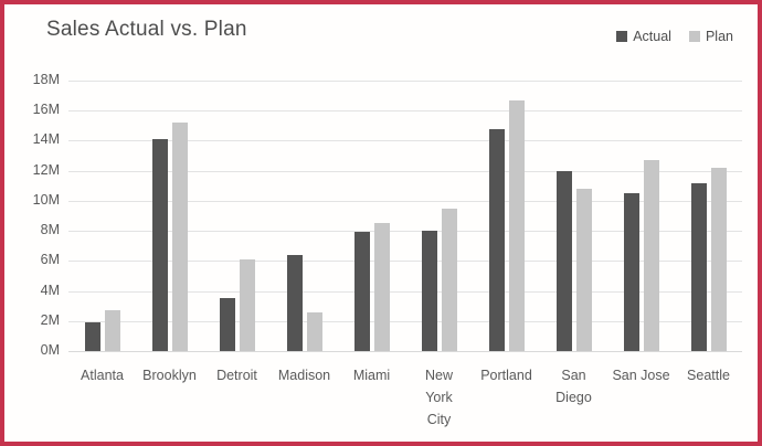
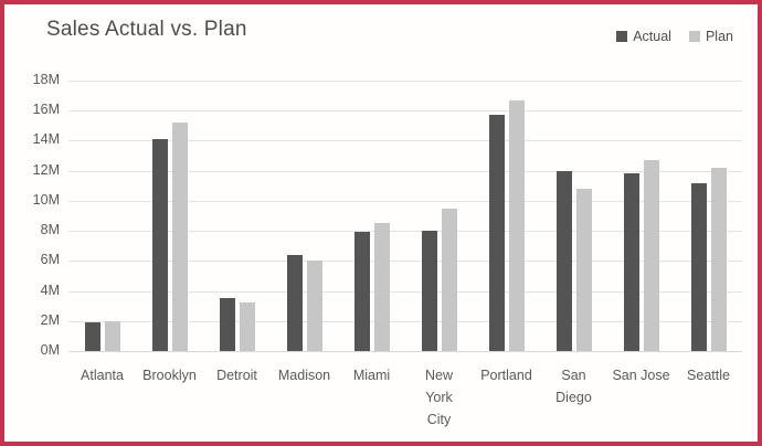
Plan/Atlanta: 2.7M -> 2.0M
Plan/Detroit: 6.1M -> 3.2M
Plan/Madison: 2.6M -> 6.0M
Actual/Portland: 14.8M -> 15.7M
Actual/San Jose: 10.5M -> 11.8M
